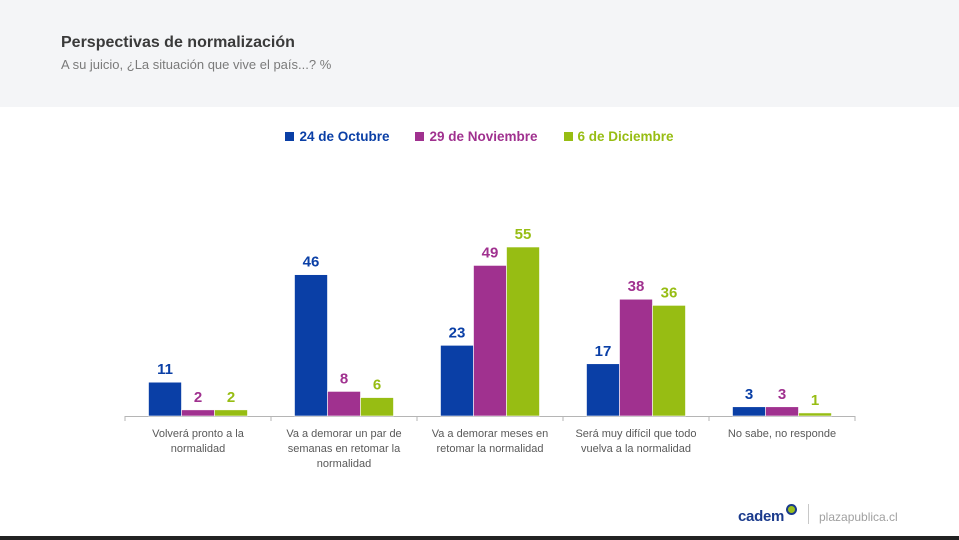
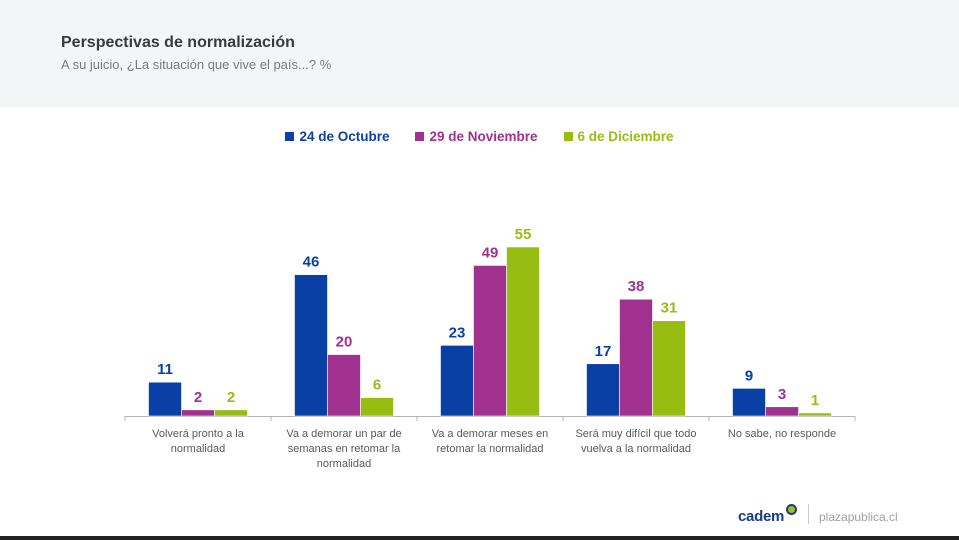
29 de Noviembre/Va a demorar un par de semanas en retomar la normalidad: 8 -> 20
6 de Diciembre/Será muy difícil que todo vuelva a la normalidad: 36 -> 31
24 de Octubre/No sabe, no responde: 3 -> 9
